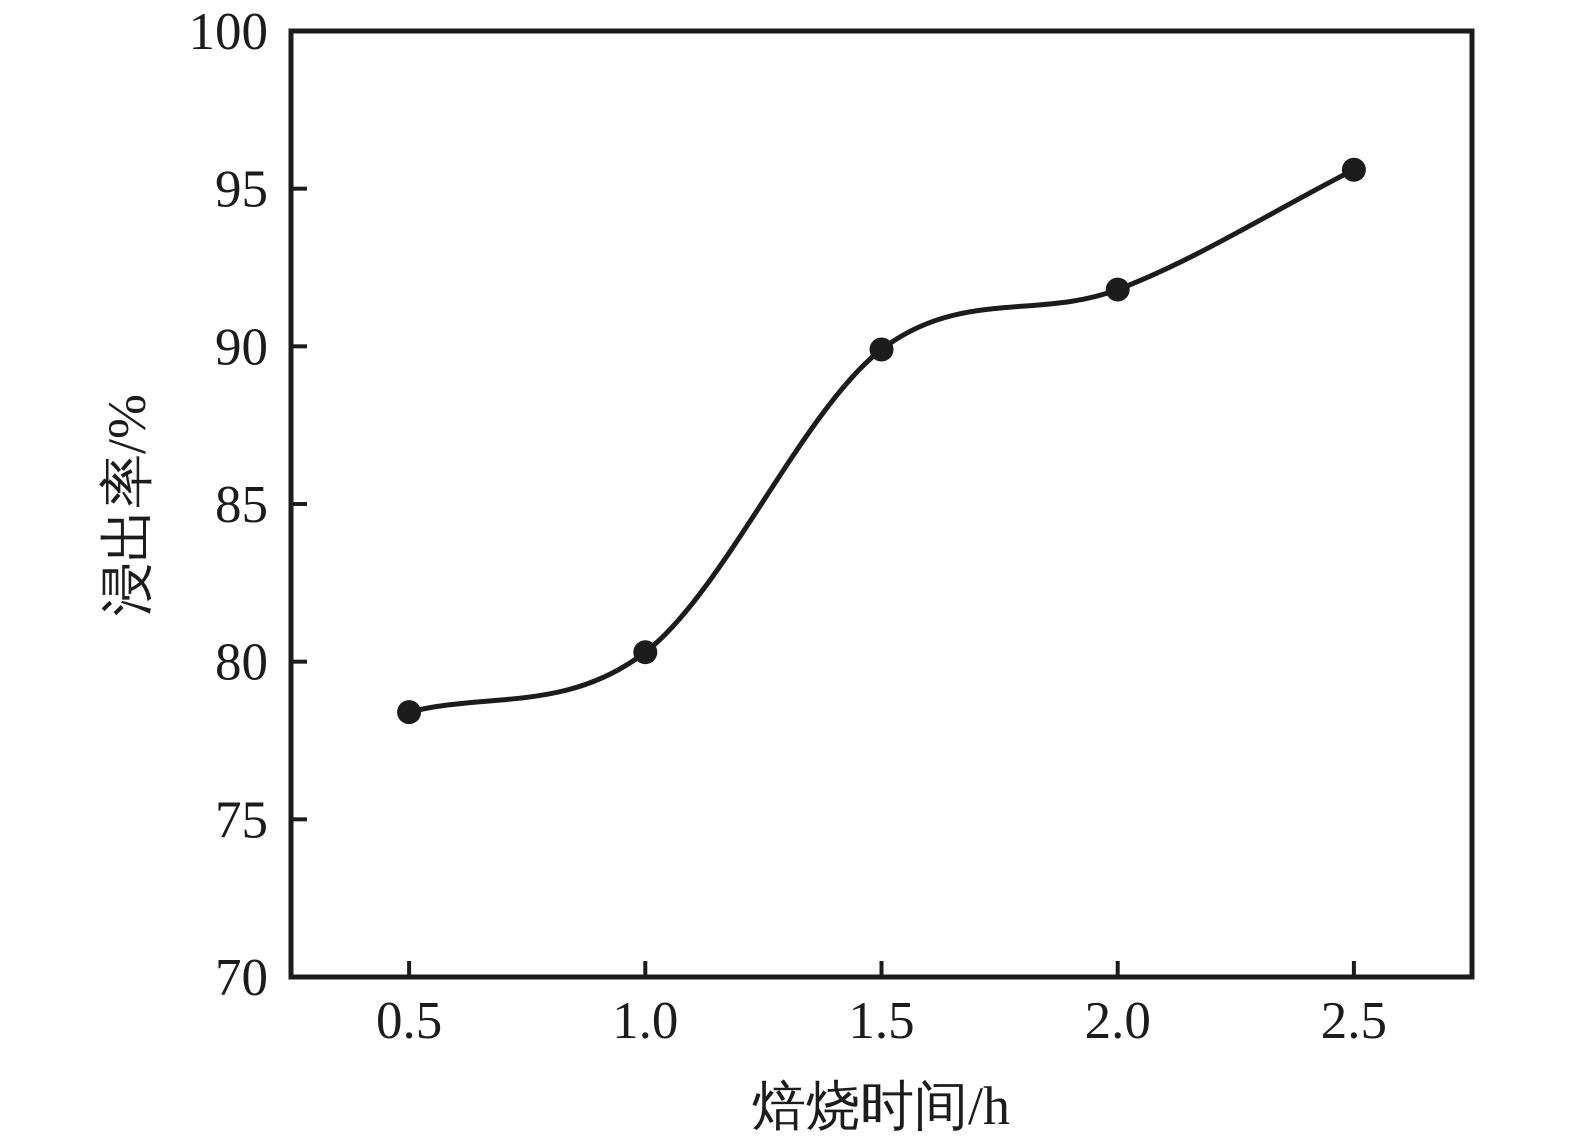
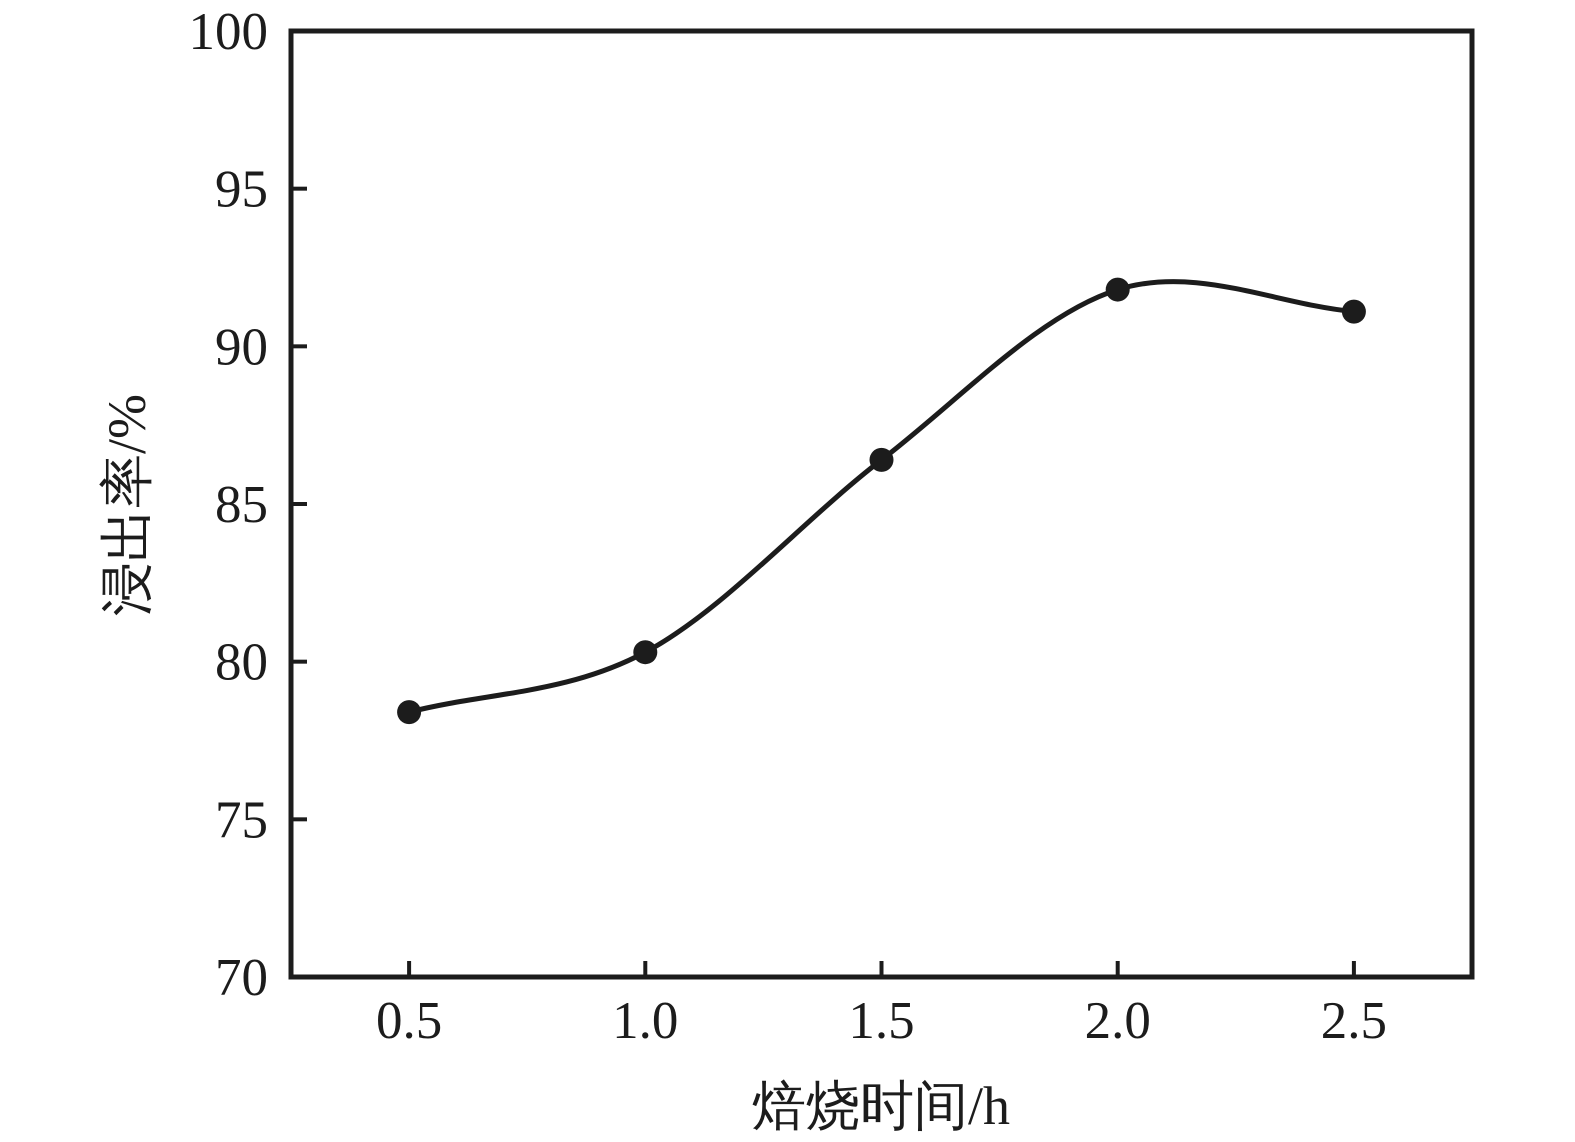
1.5: 89.9 -> 86.4
2.5: 95.6 -> 91.1
